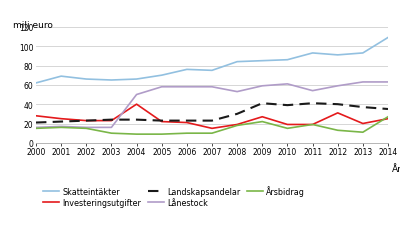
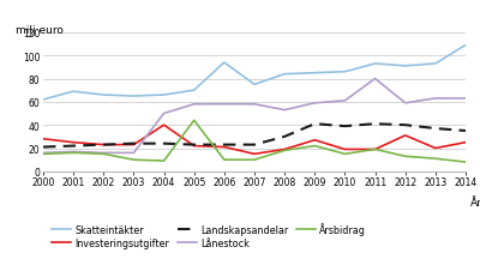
Årsbidrag/2005: 9 -> 44
Skatteintäkter/2006: 76 -> 94
Lånestock/2011: 54 -> 80
Årsbidrag/2014: 27 -> 8
